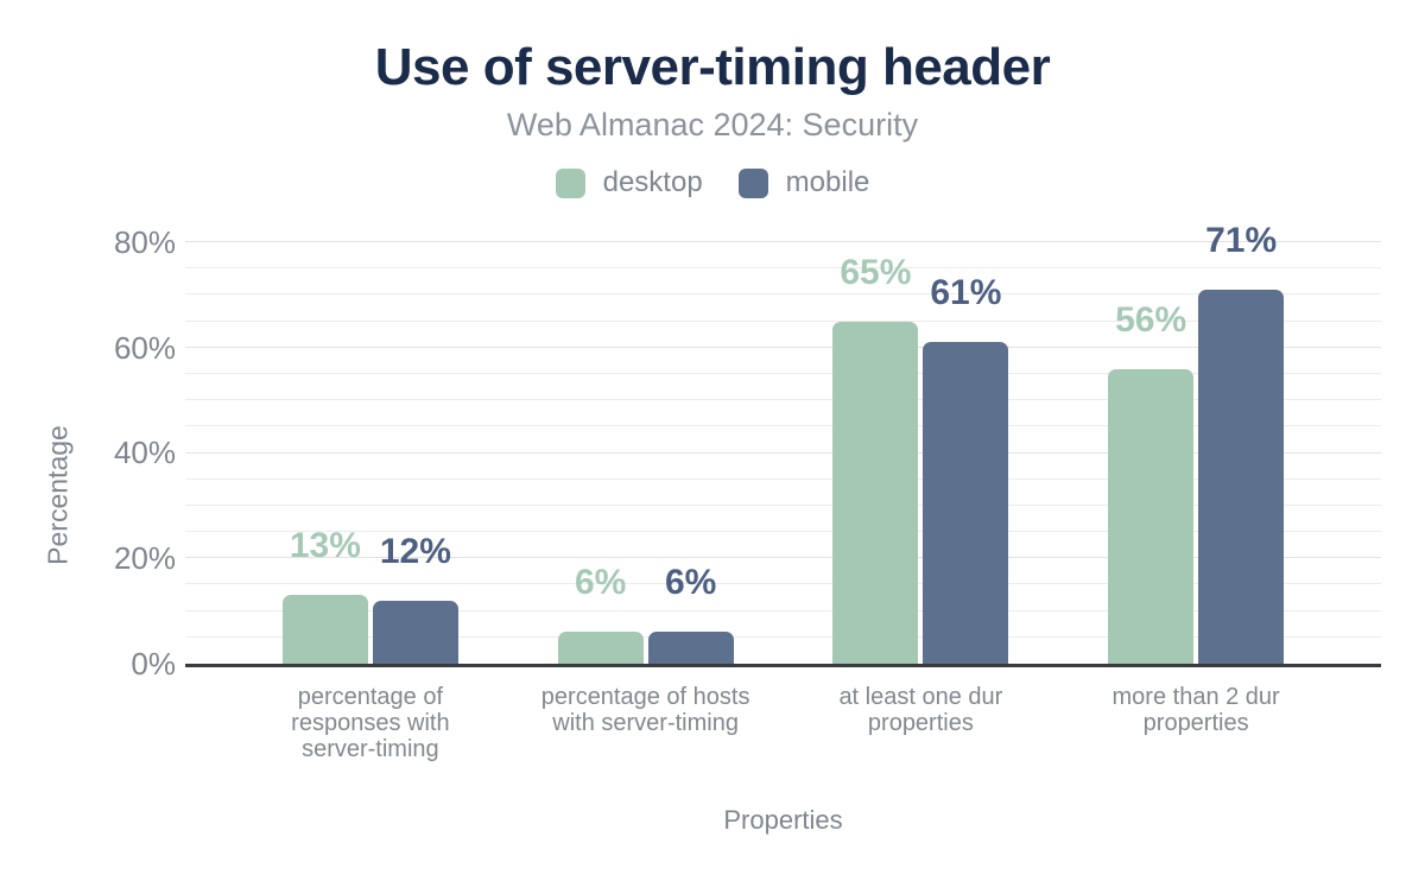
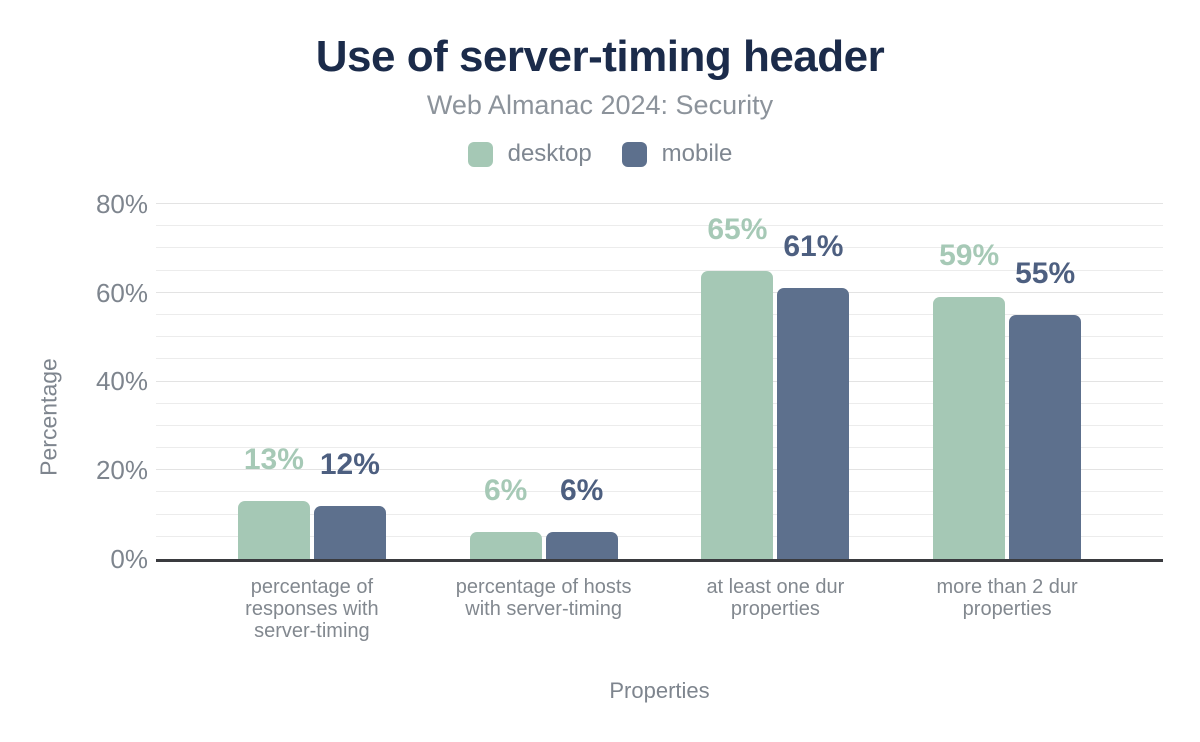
desktop/more than 2 dur properties: 56% -> 59%
mobile/more than 2 dur properties: 71% -> 55%
